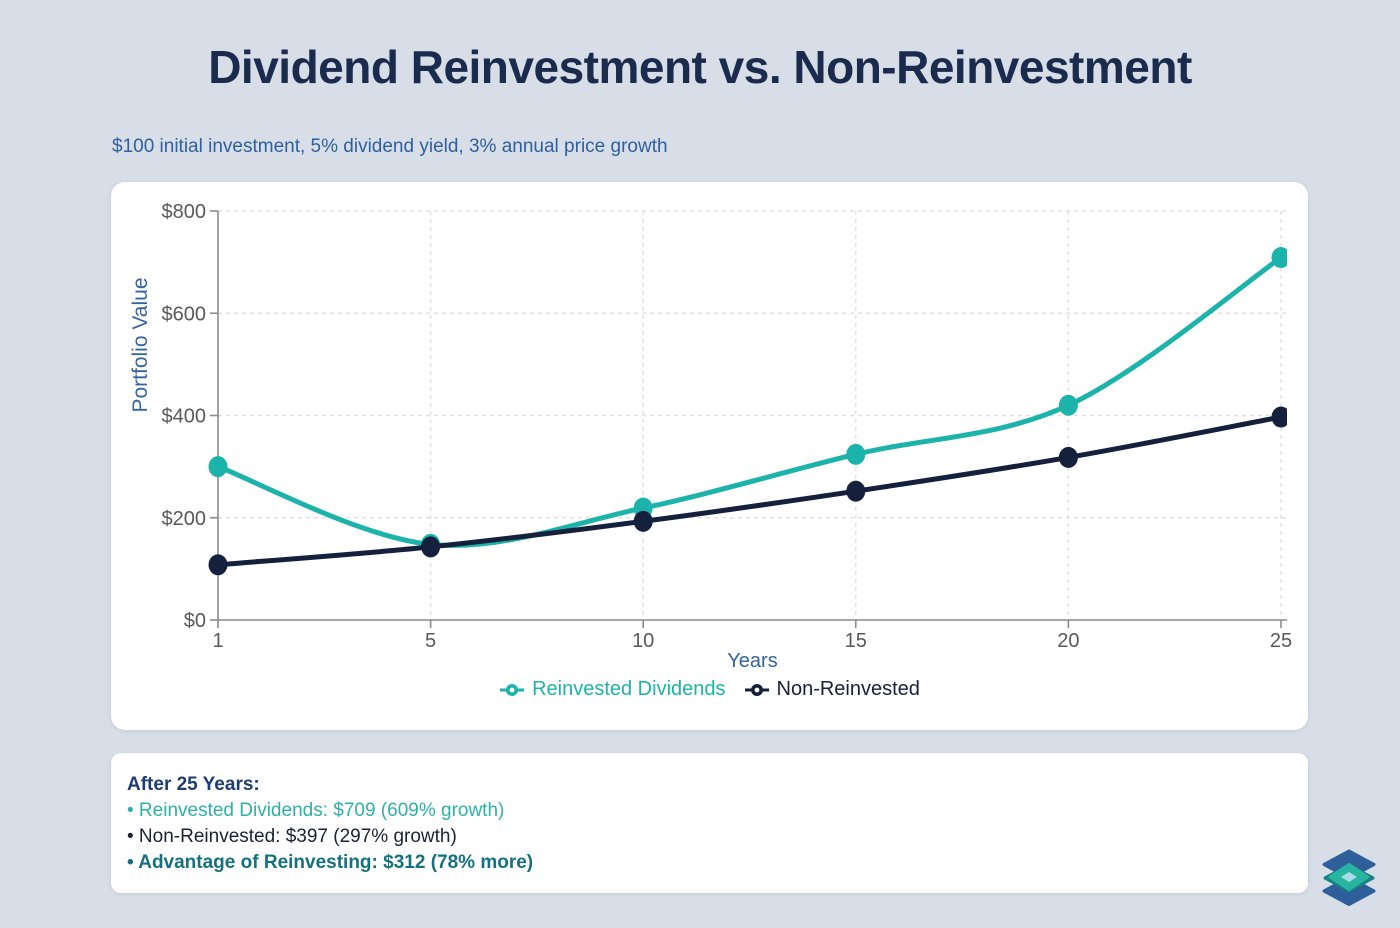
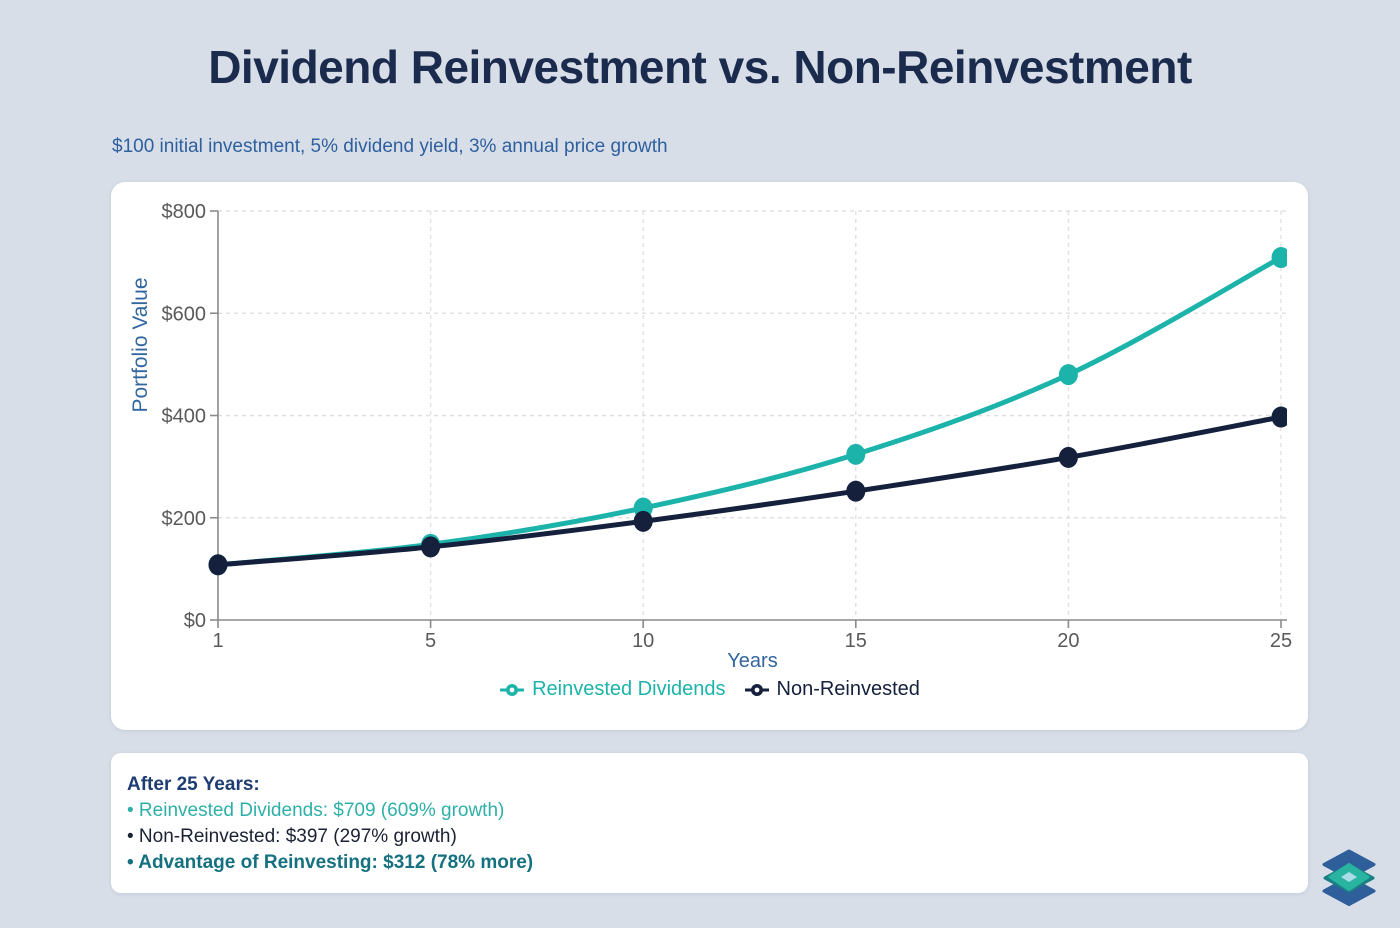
Reinvested Dividends/1: $300 -> $110
Reinvested Dividends/20: $420 -> $480
